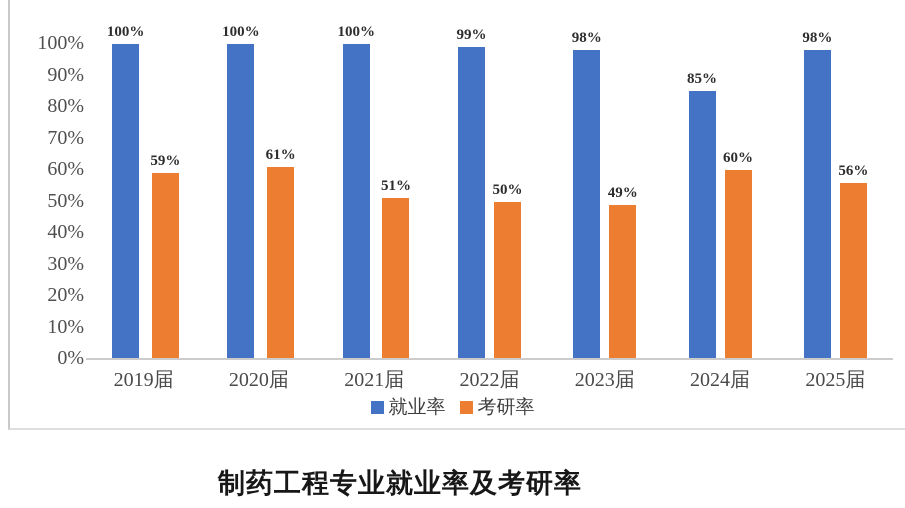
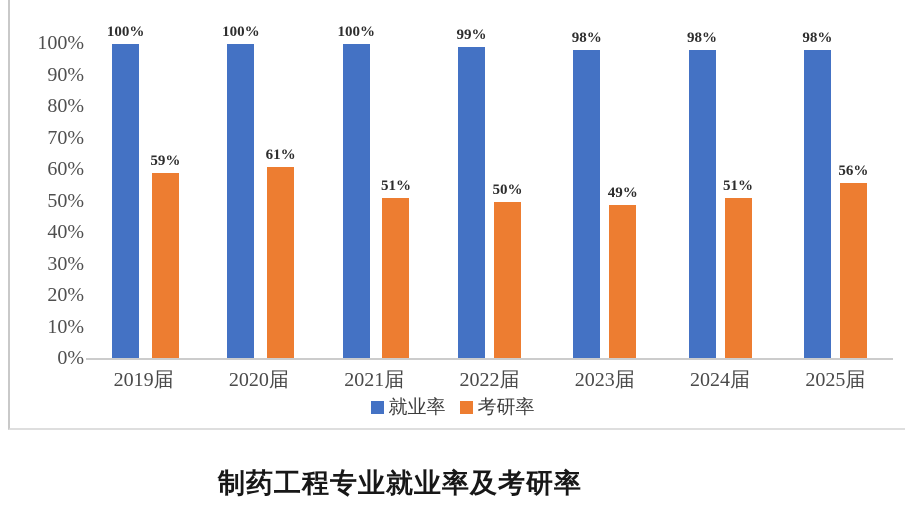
就业率/2024届: 85% -> 98%
考研率/2024届: 60% -> 51%
